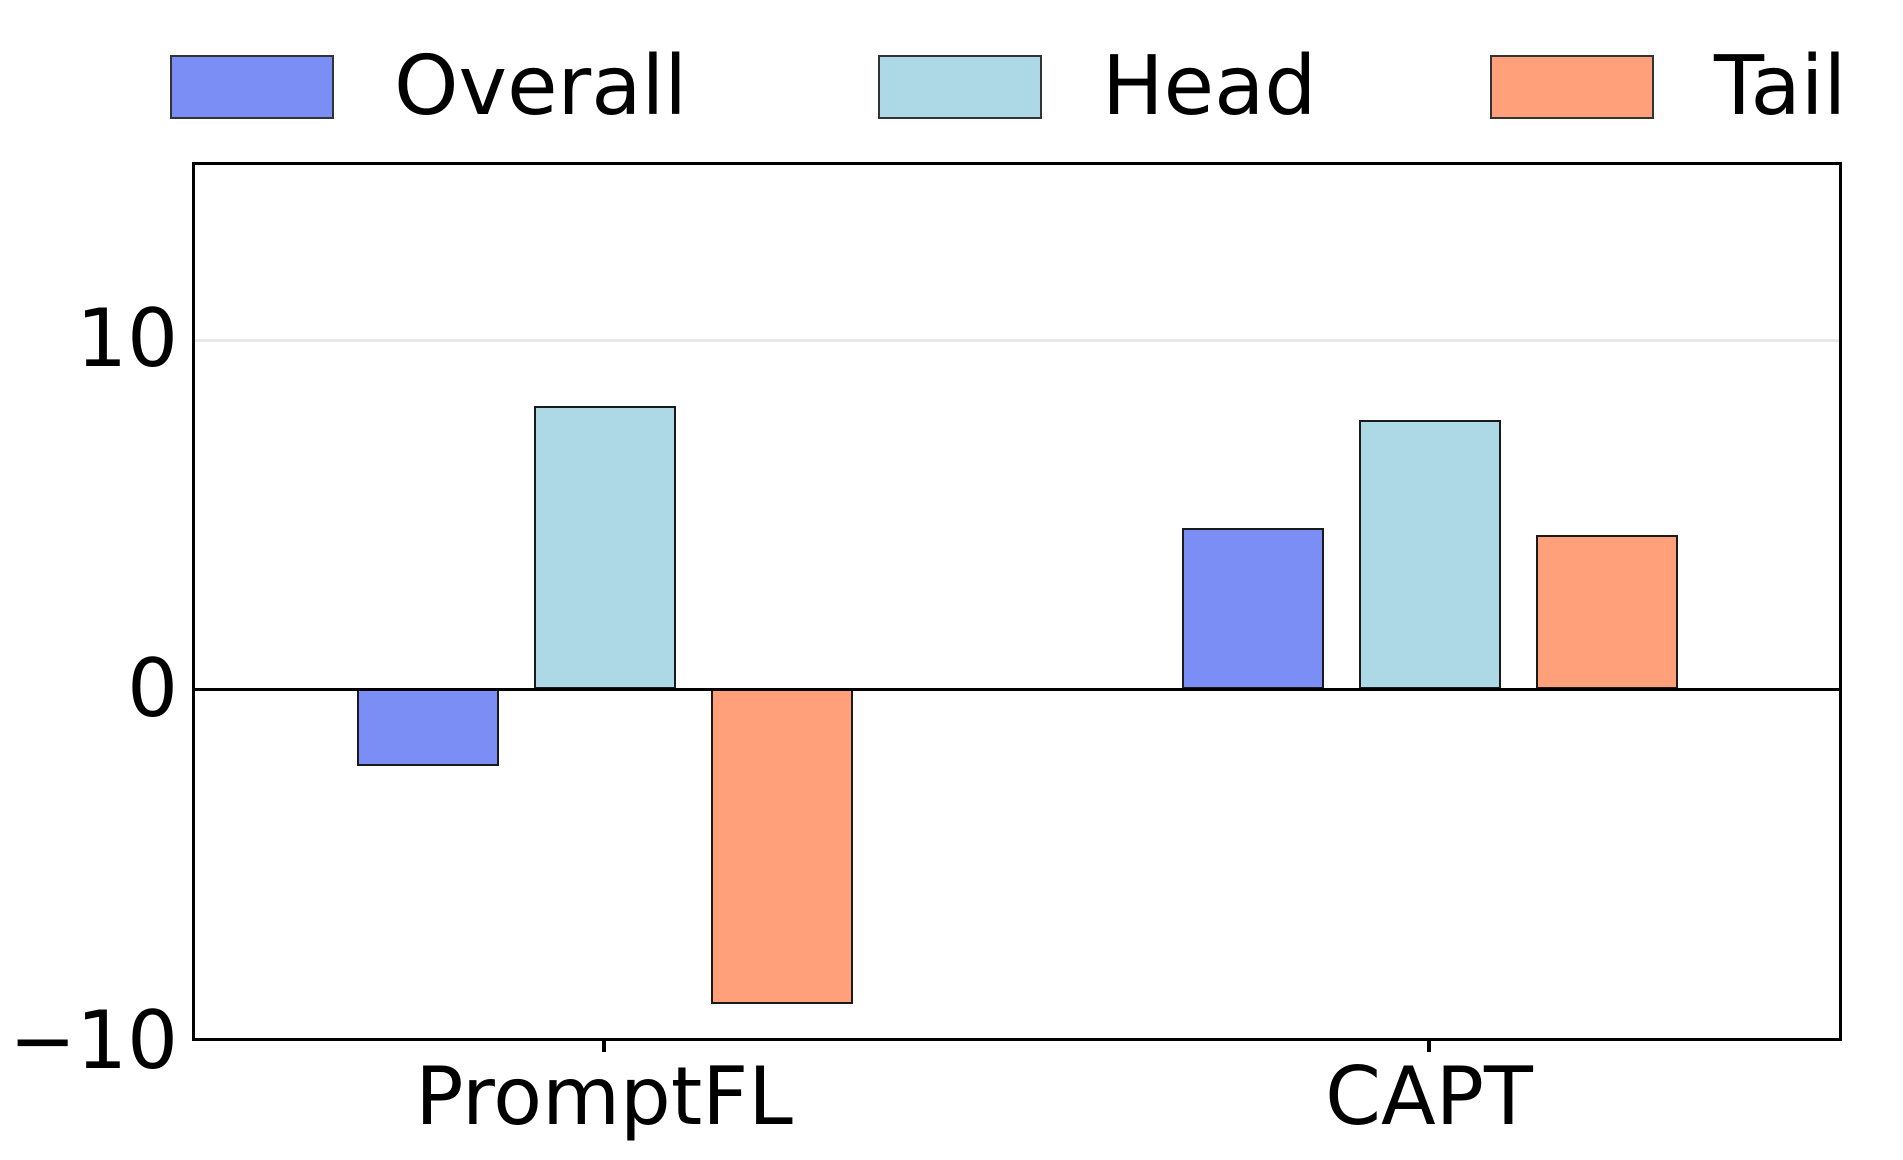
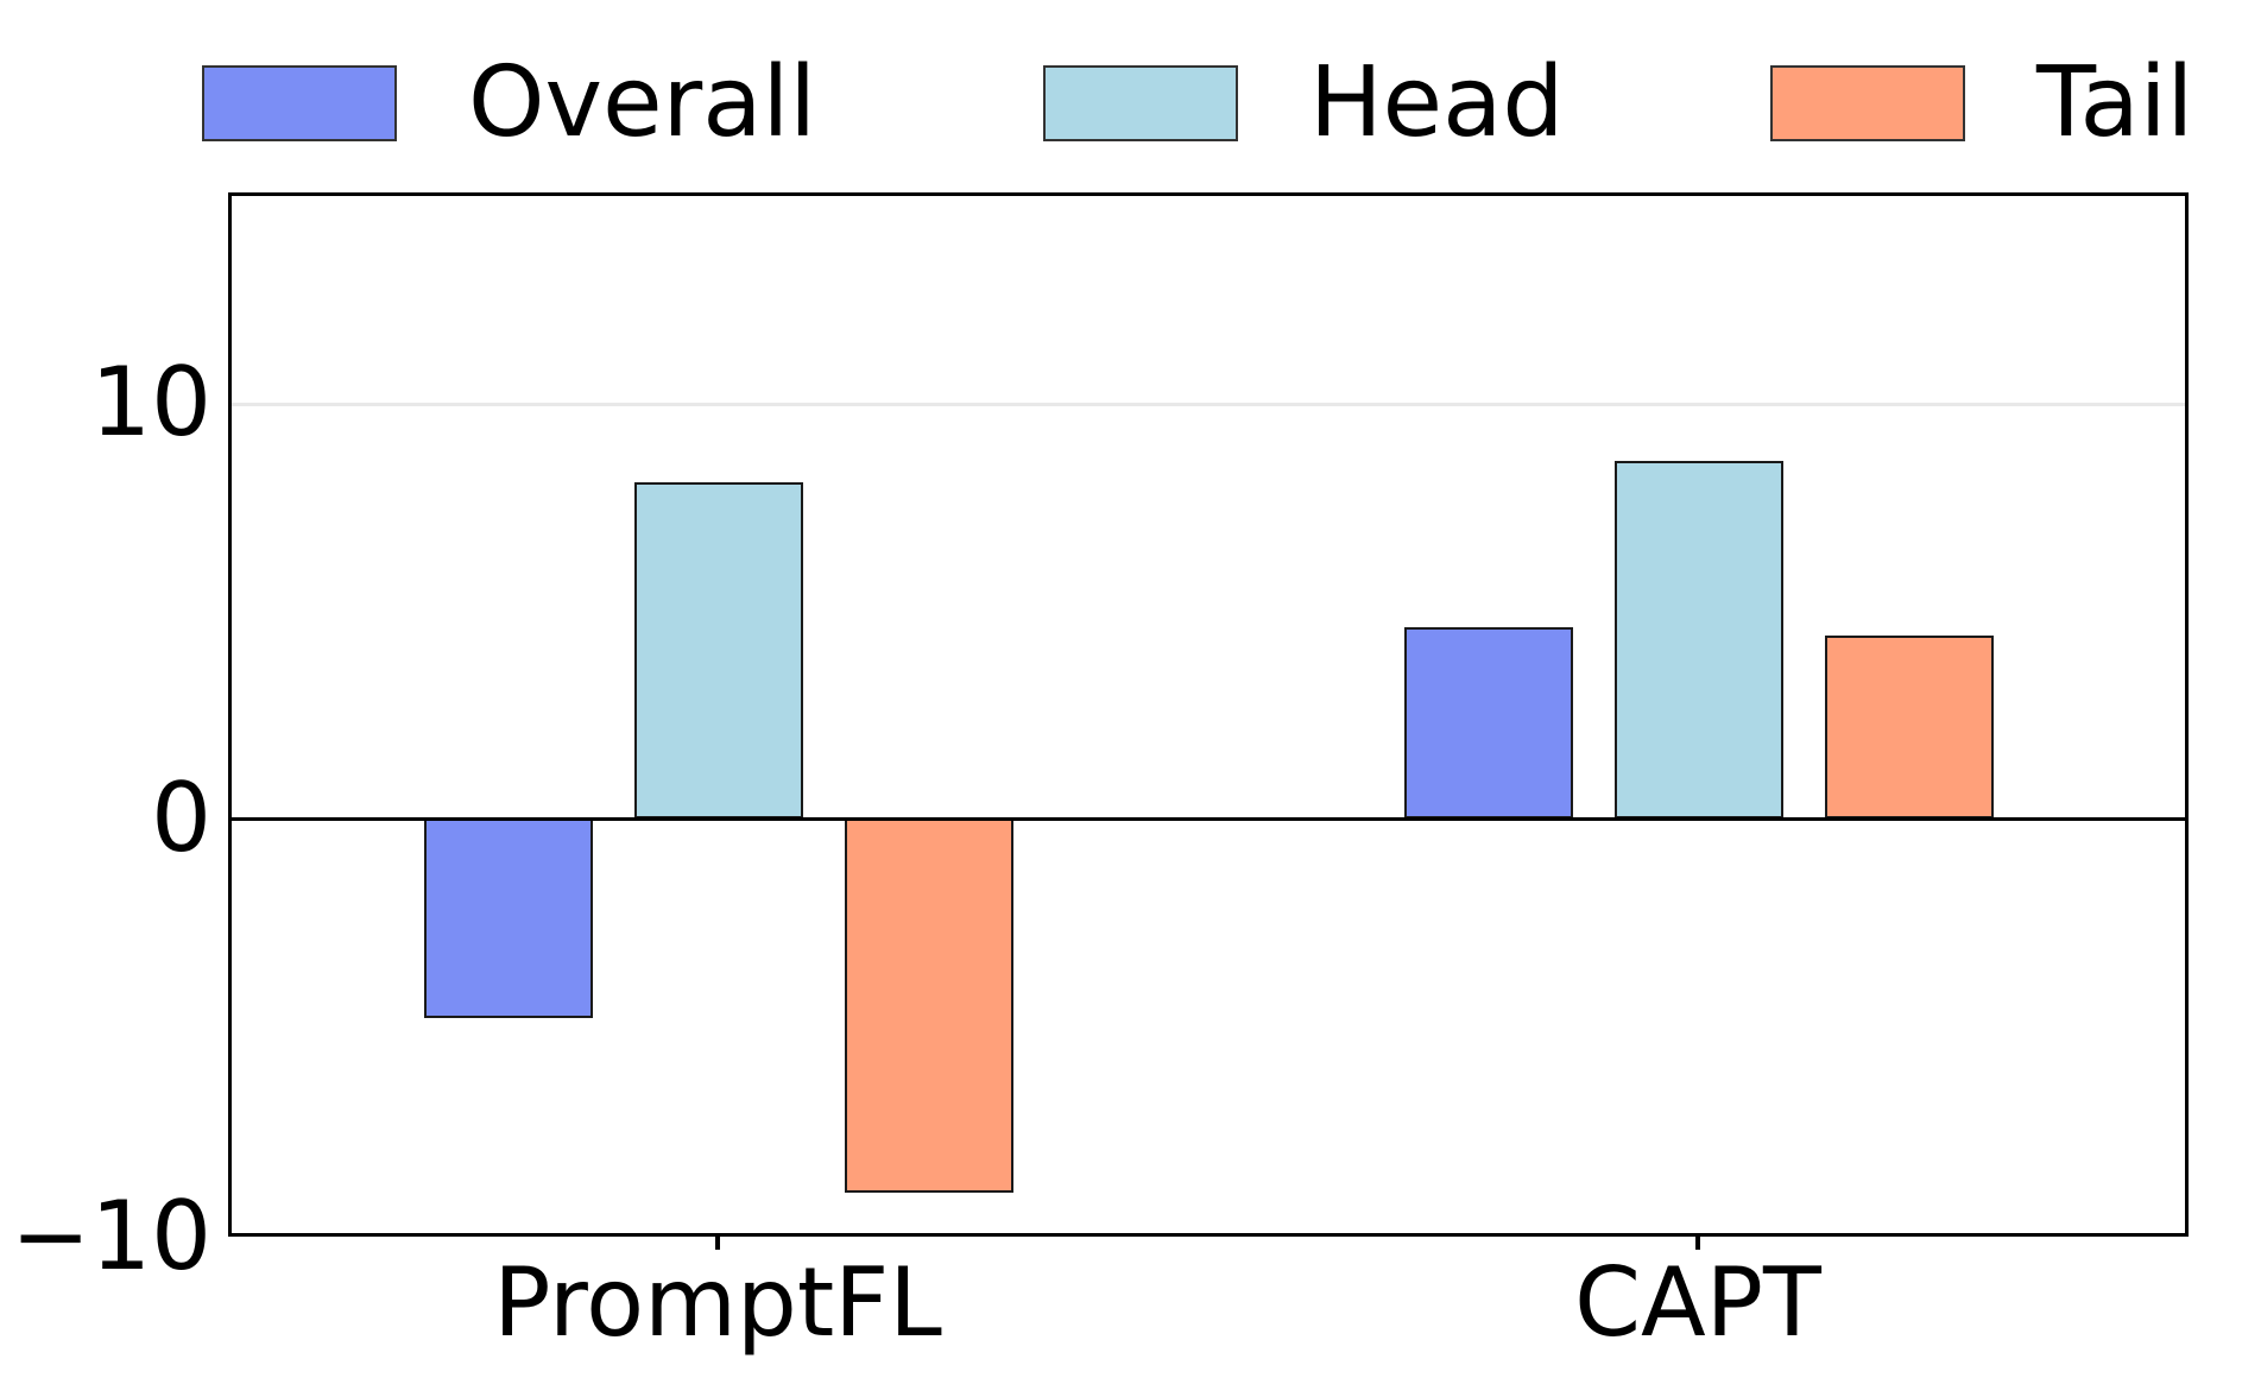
Overall/PromptFL: -2.2 -> -4.8
Head/CAPT: 7.7 -> 8.6
